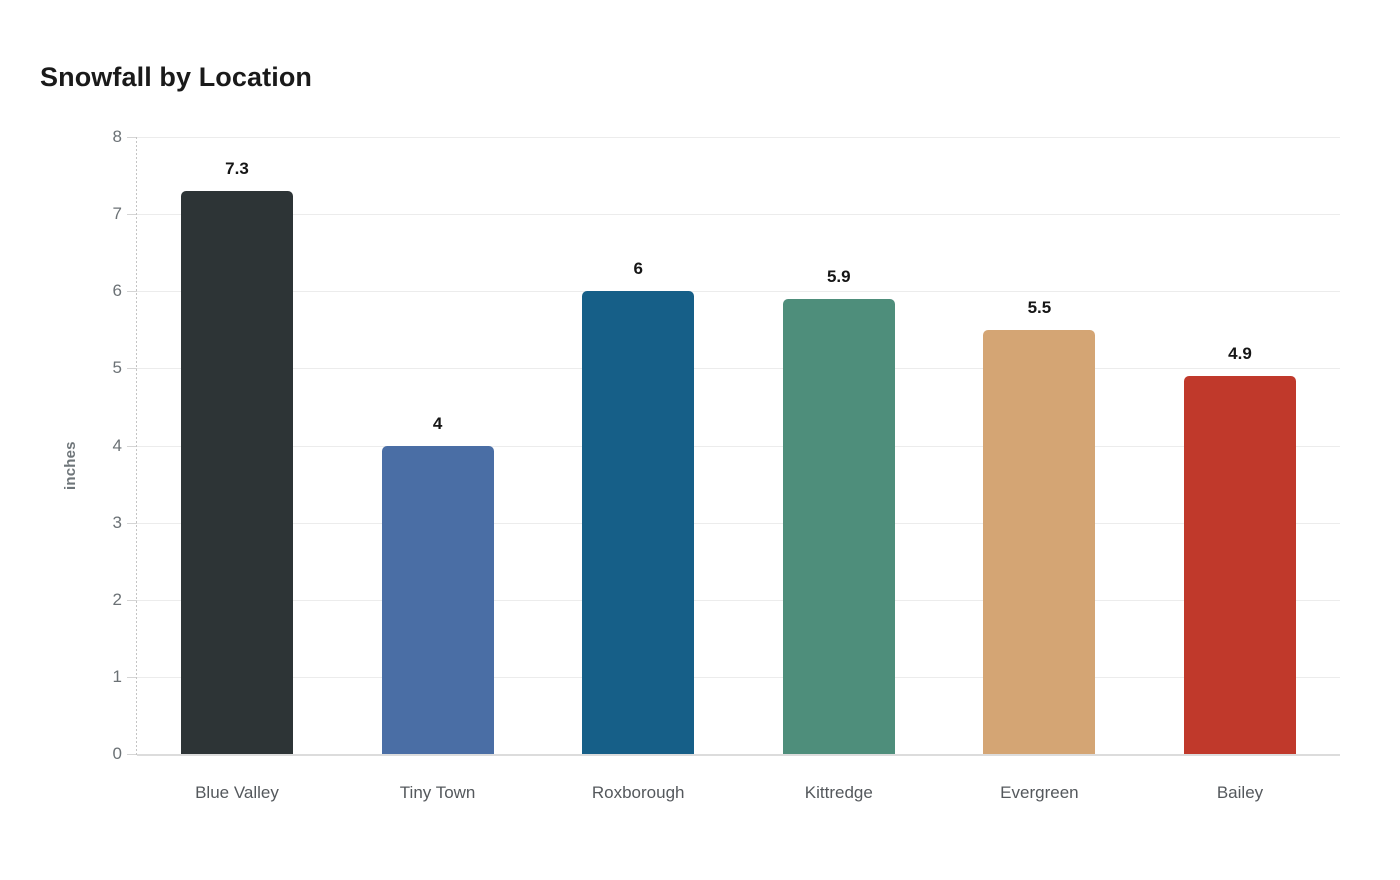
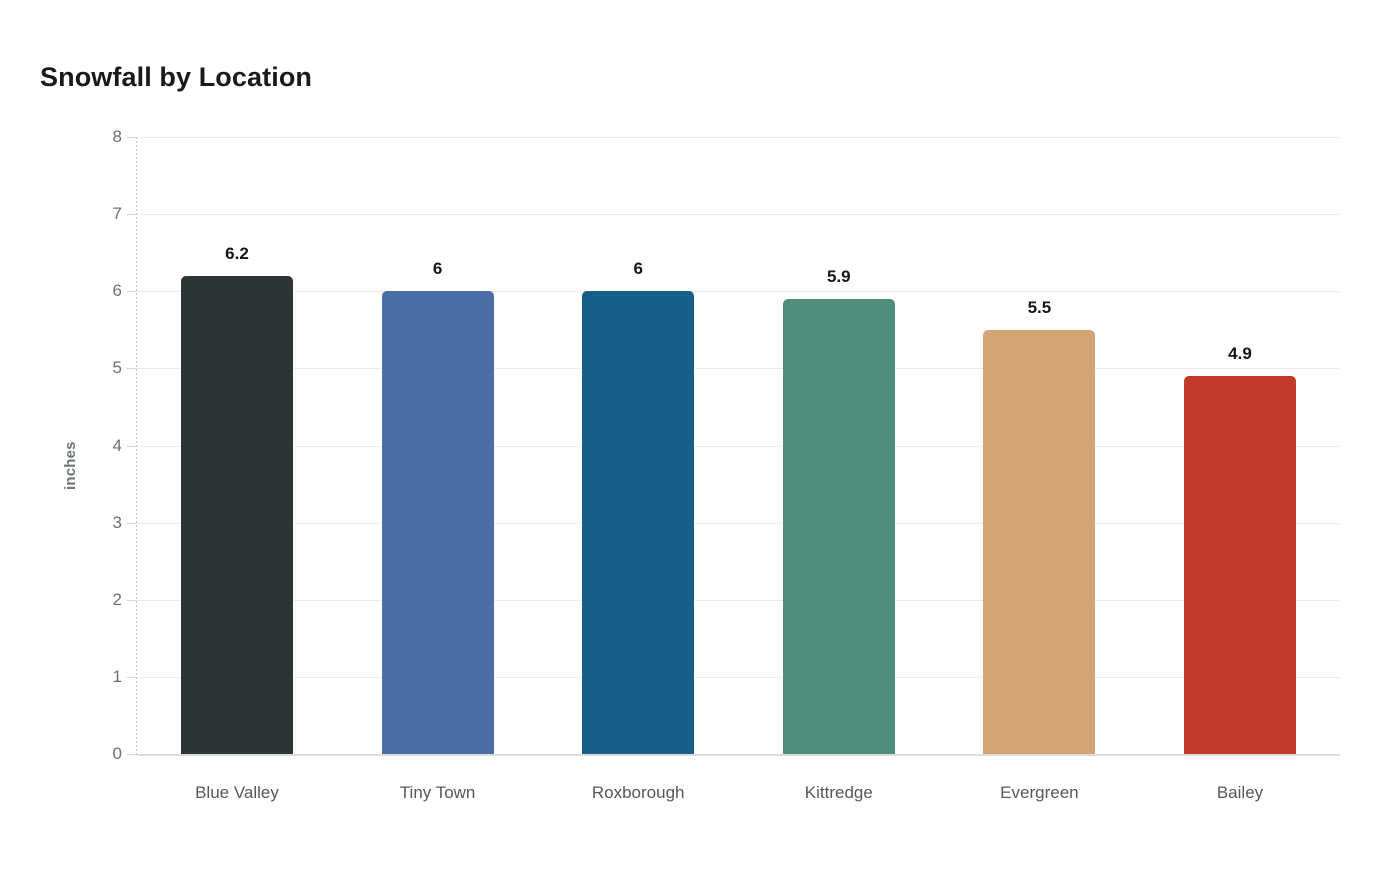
Blue Valley: 7.3 -> 6.2
Tiny Town: 4 -> 6
